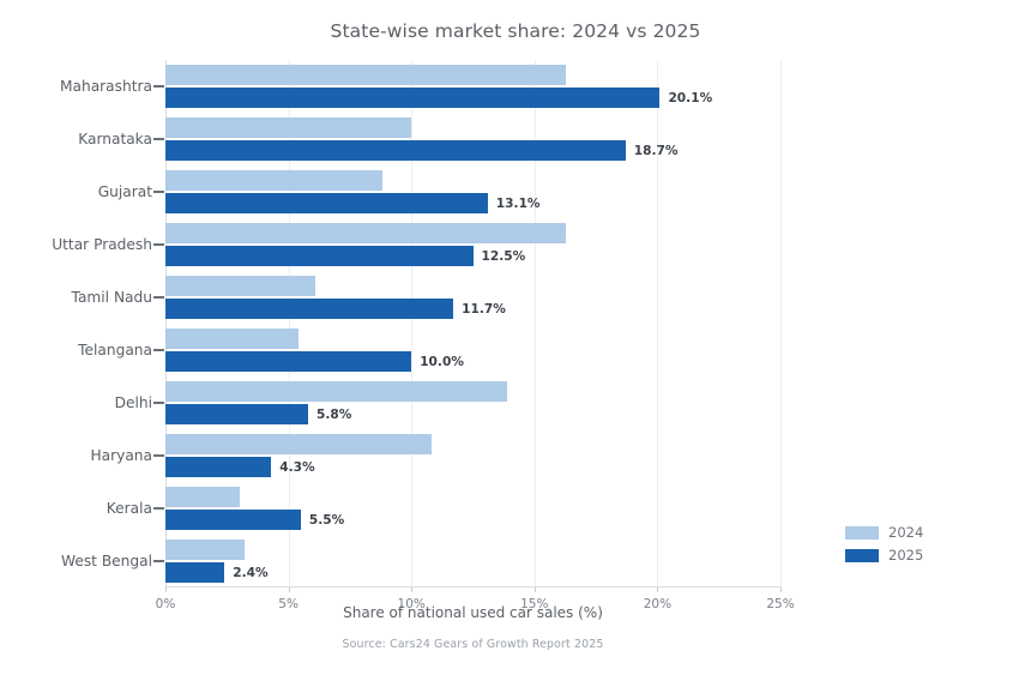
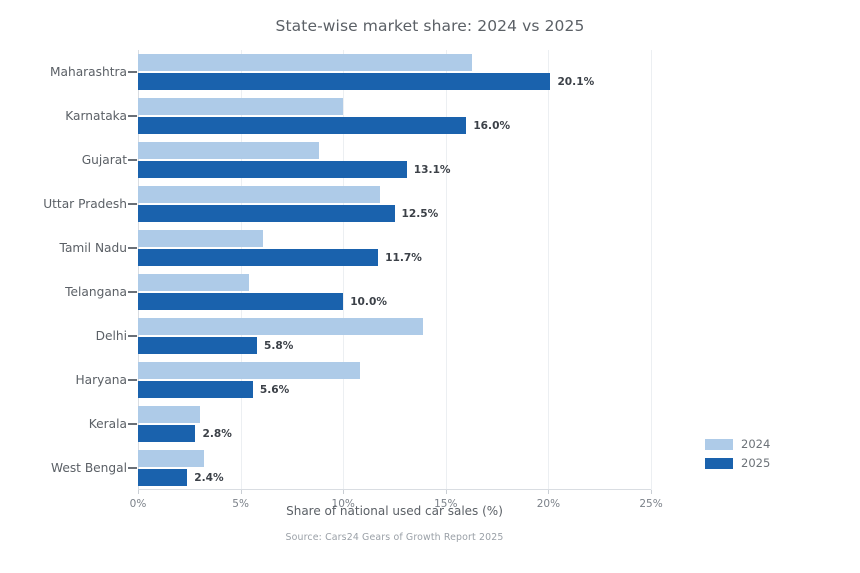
2025/Karnataka: 18.7% -> 16.0%
2024/Uttar Pradesh: 16.3% -> 11.8%
2025/Haryana: 4.3% -> 5.6%
2025/Kerala: 5.5% -> 2.8%
